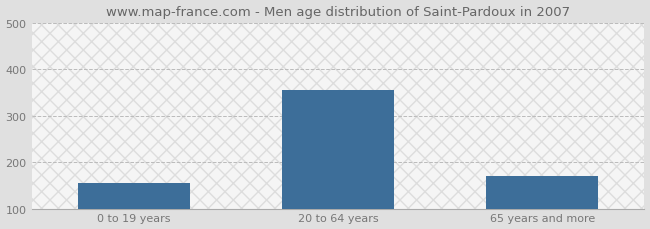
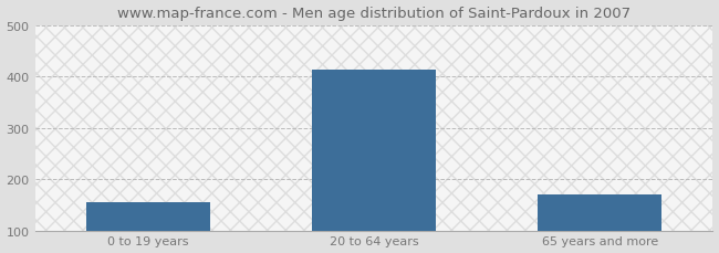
20 to 64 years: 355 -> 413
